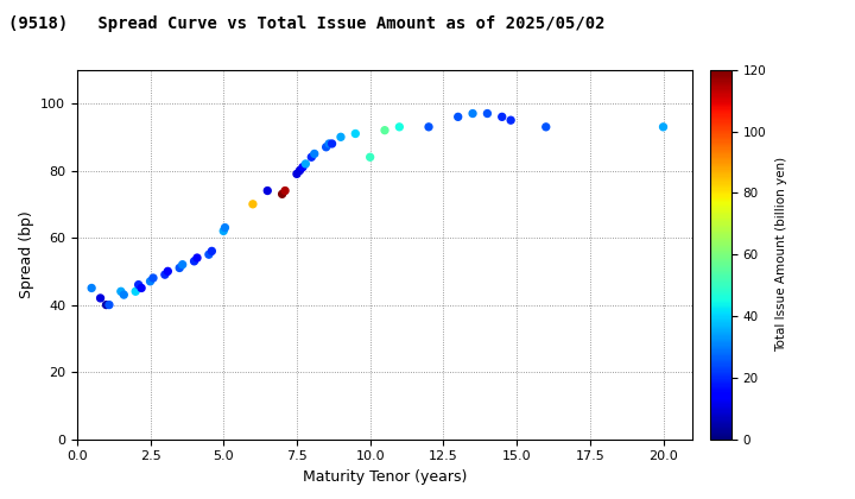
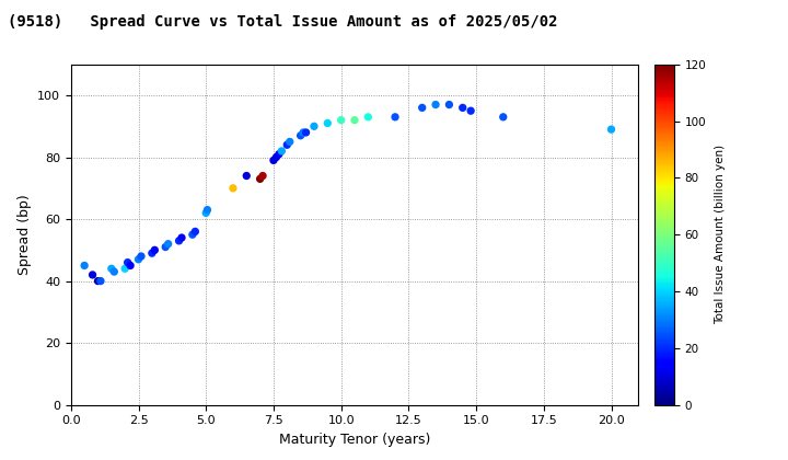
10.0: 84 -> 92
20.0: 93 -> 89
